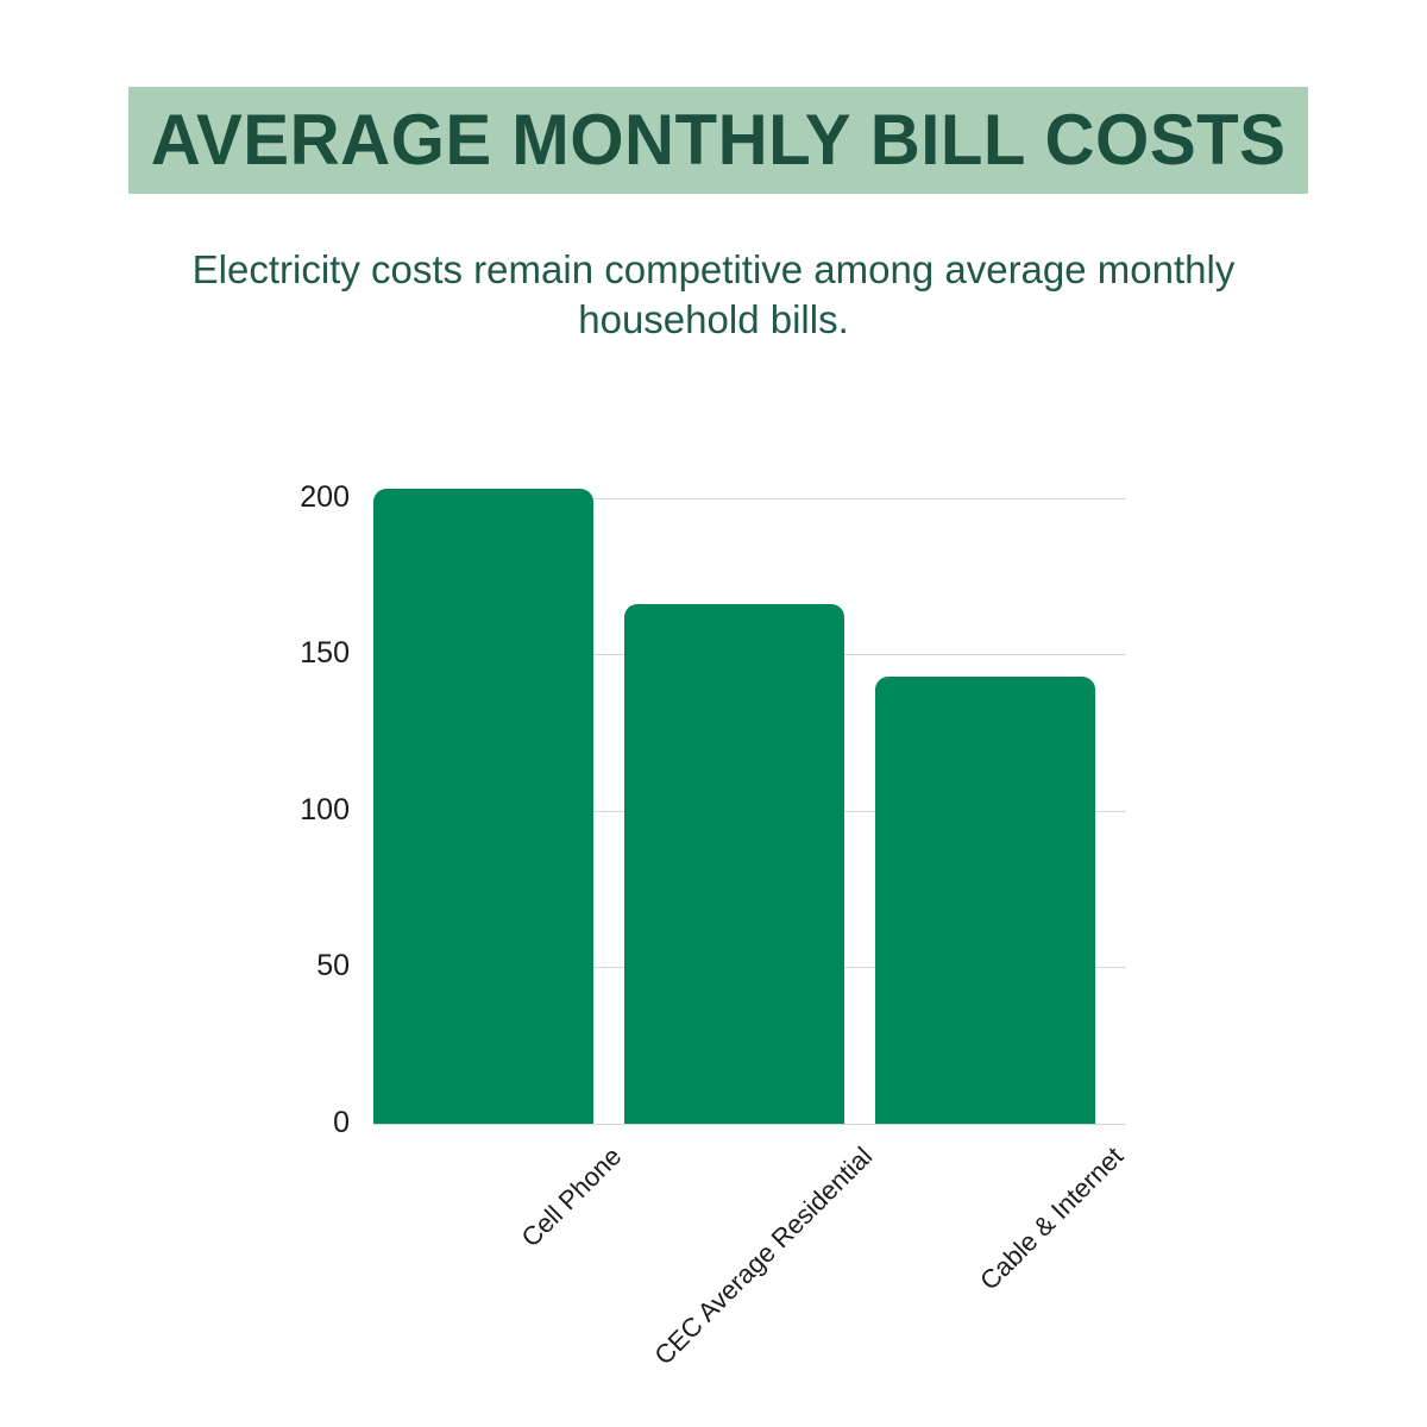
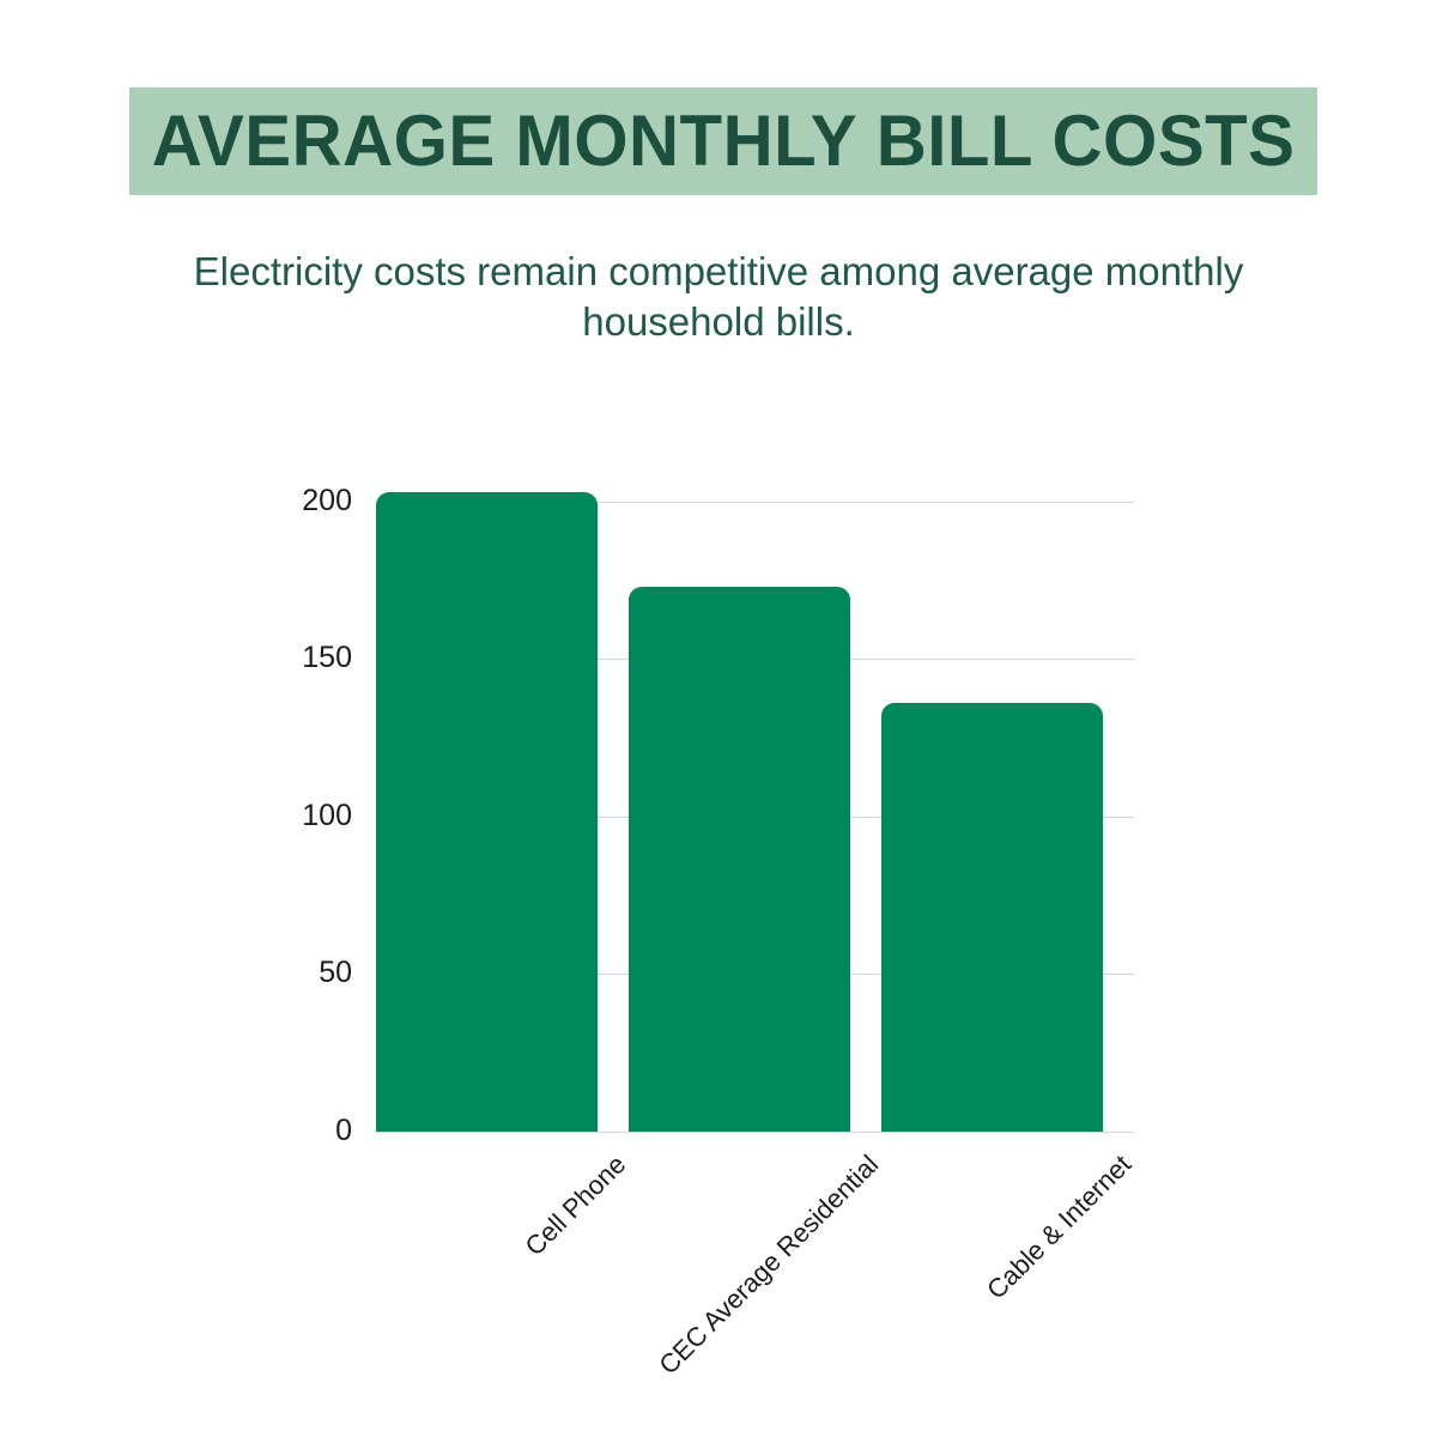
CEC Average Residential: 166 -> 173
Cable & Internet: 143 -> 136
